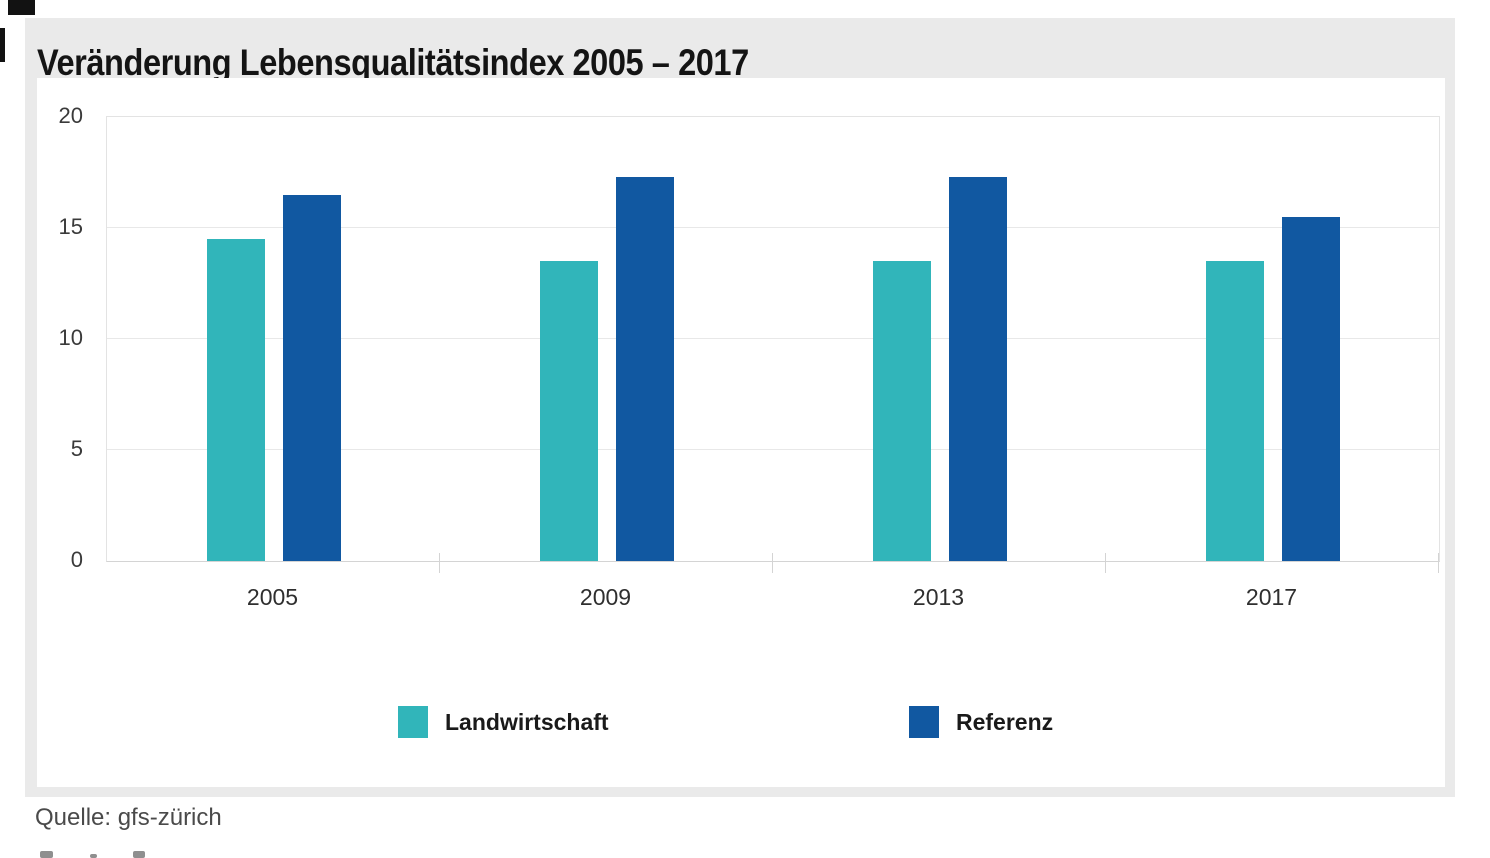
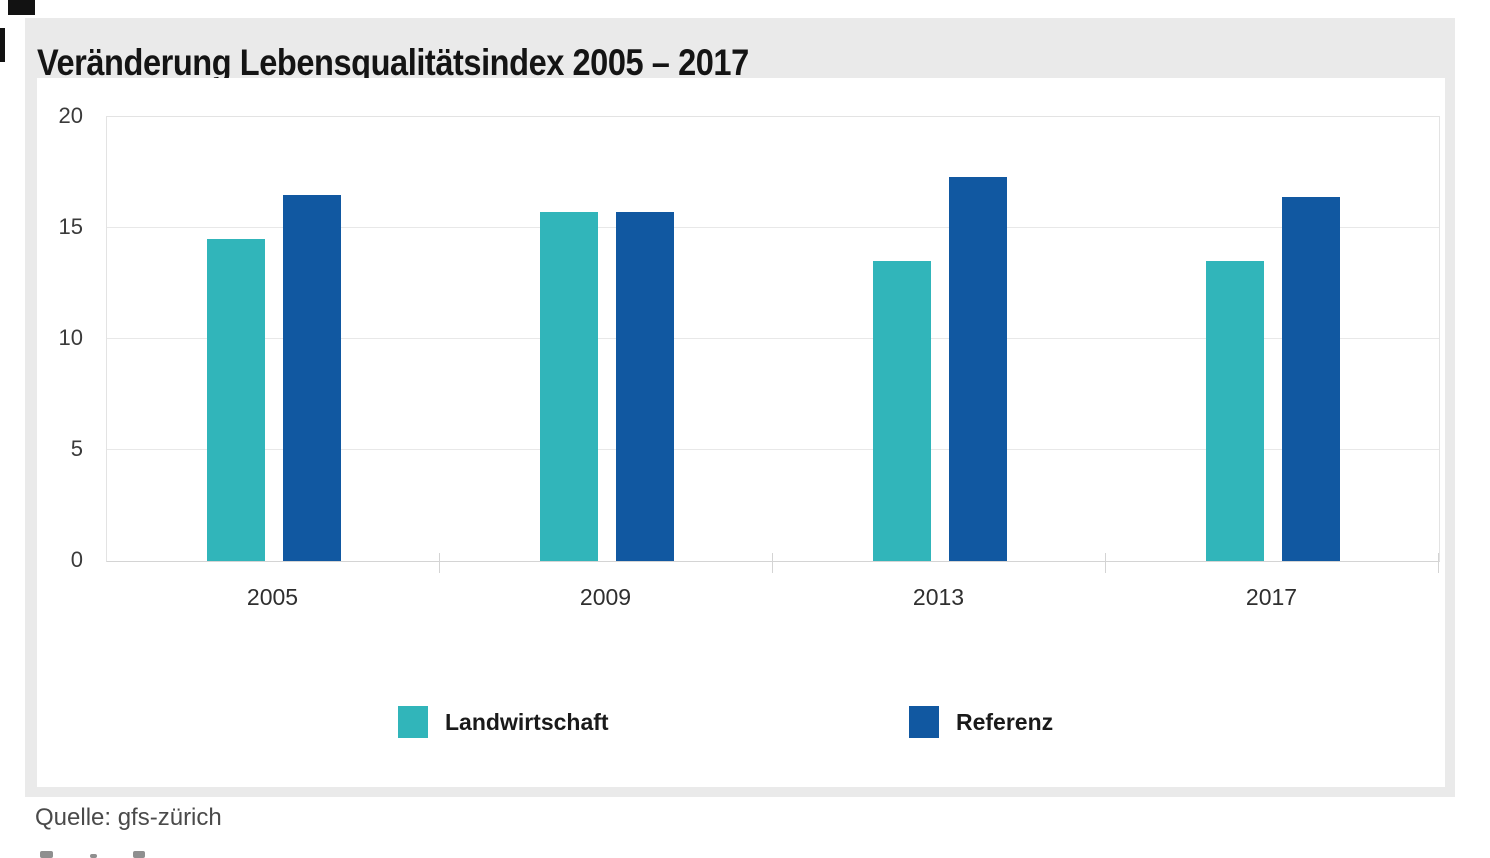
Landwirtschaft/2009: 13.5 -> 15.7
Referenz/2009: 17.3 -> 15.7
Referenz/2017: 15.5 -> 16.4
